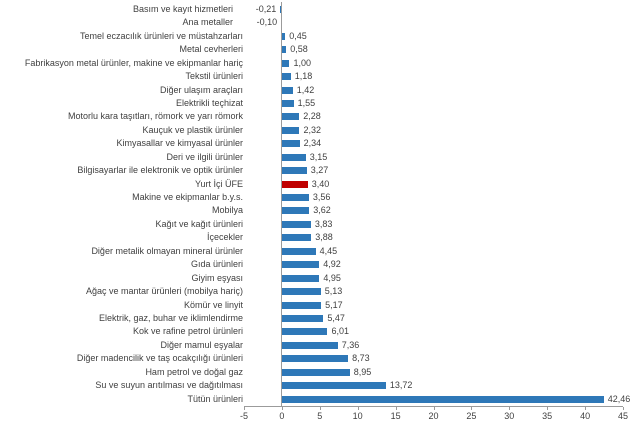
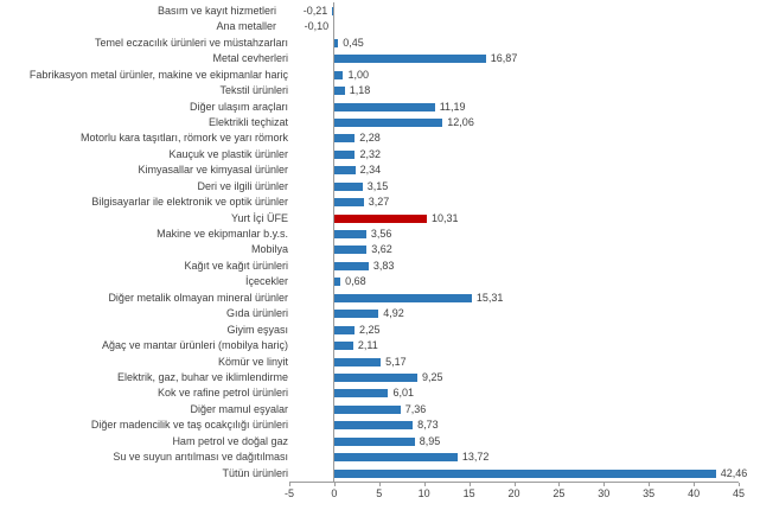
Metal cevherleri: 0,58 -> 16,87
Diğer ulaşım araçları: 1,42 -> 11,19
Elektrikli teçhizat: 1,55 -> 12,06
Yurt İçi ÜFE: 3,40 -> 10,31
İçecekler: 3,88 -> 0,68
Diğer metalik olmayan mineral ürünler: 4,45 -> 15,31
Giyim eşyası: 4,95 -> 2,25
Ağaç ve mantar ürünleri (mobilya hariç): 5,13 -> 2,11
Elektrik, gaz, buhar ve iklimlendirme: 5,47 -> 9,25
